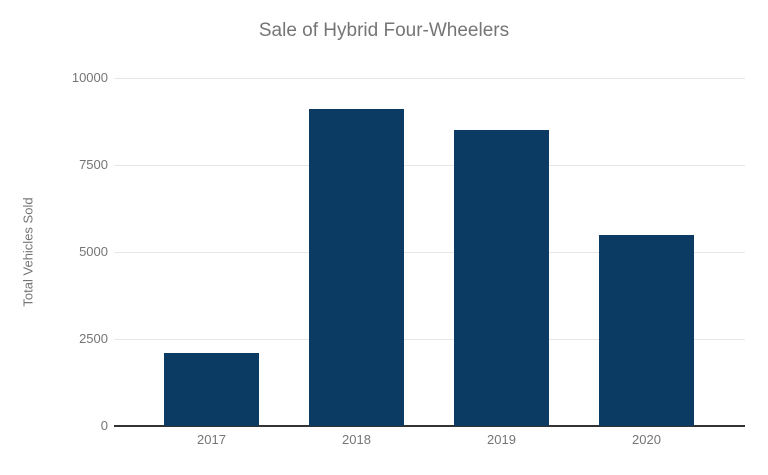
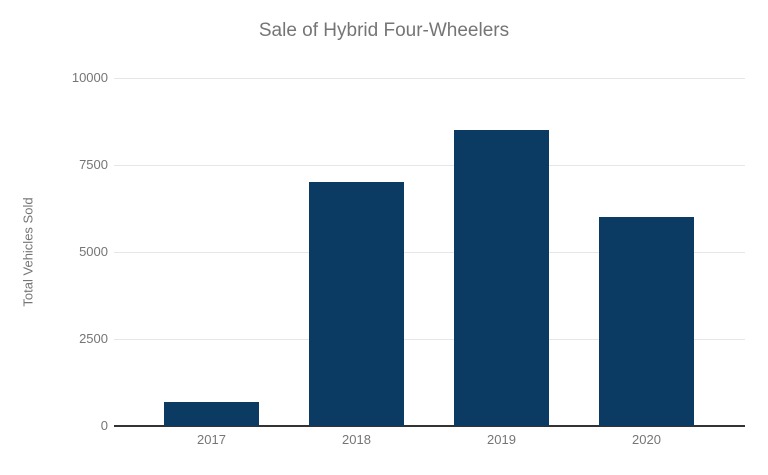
2017: 2100 -> 700
2018: 9100 -> 7000
2020: 5500 -> 6000
